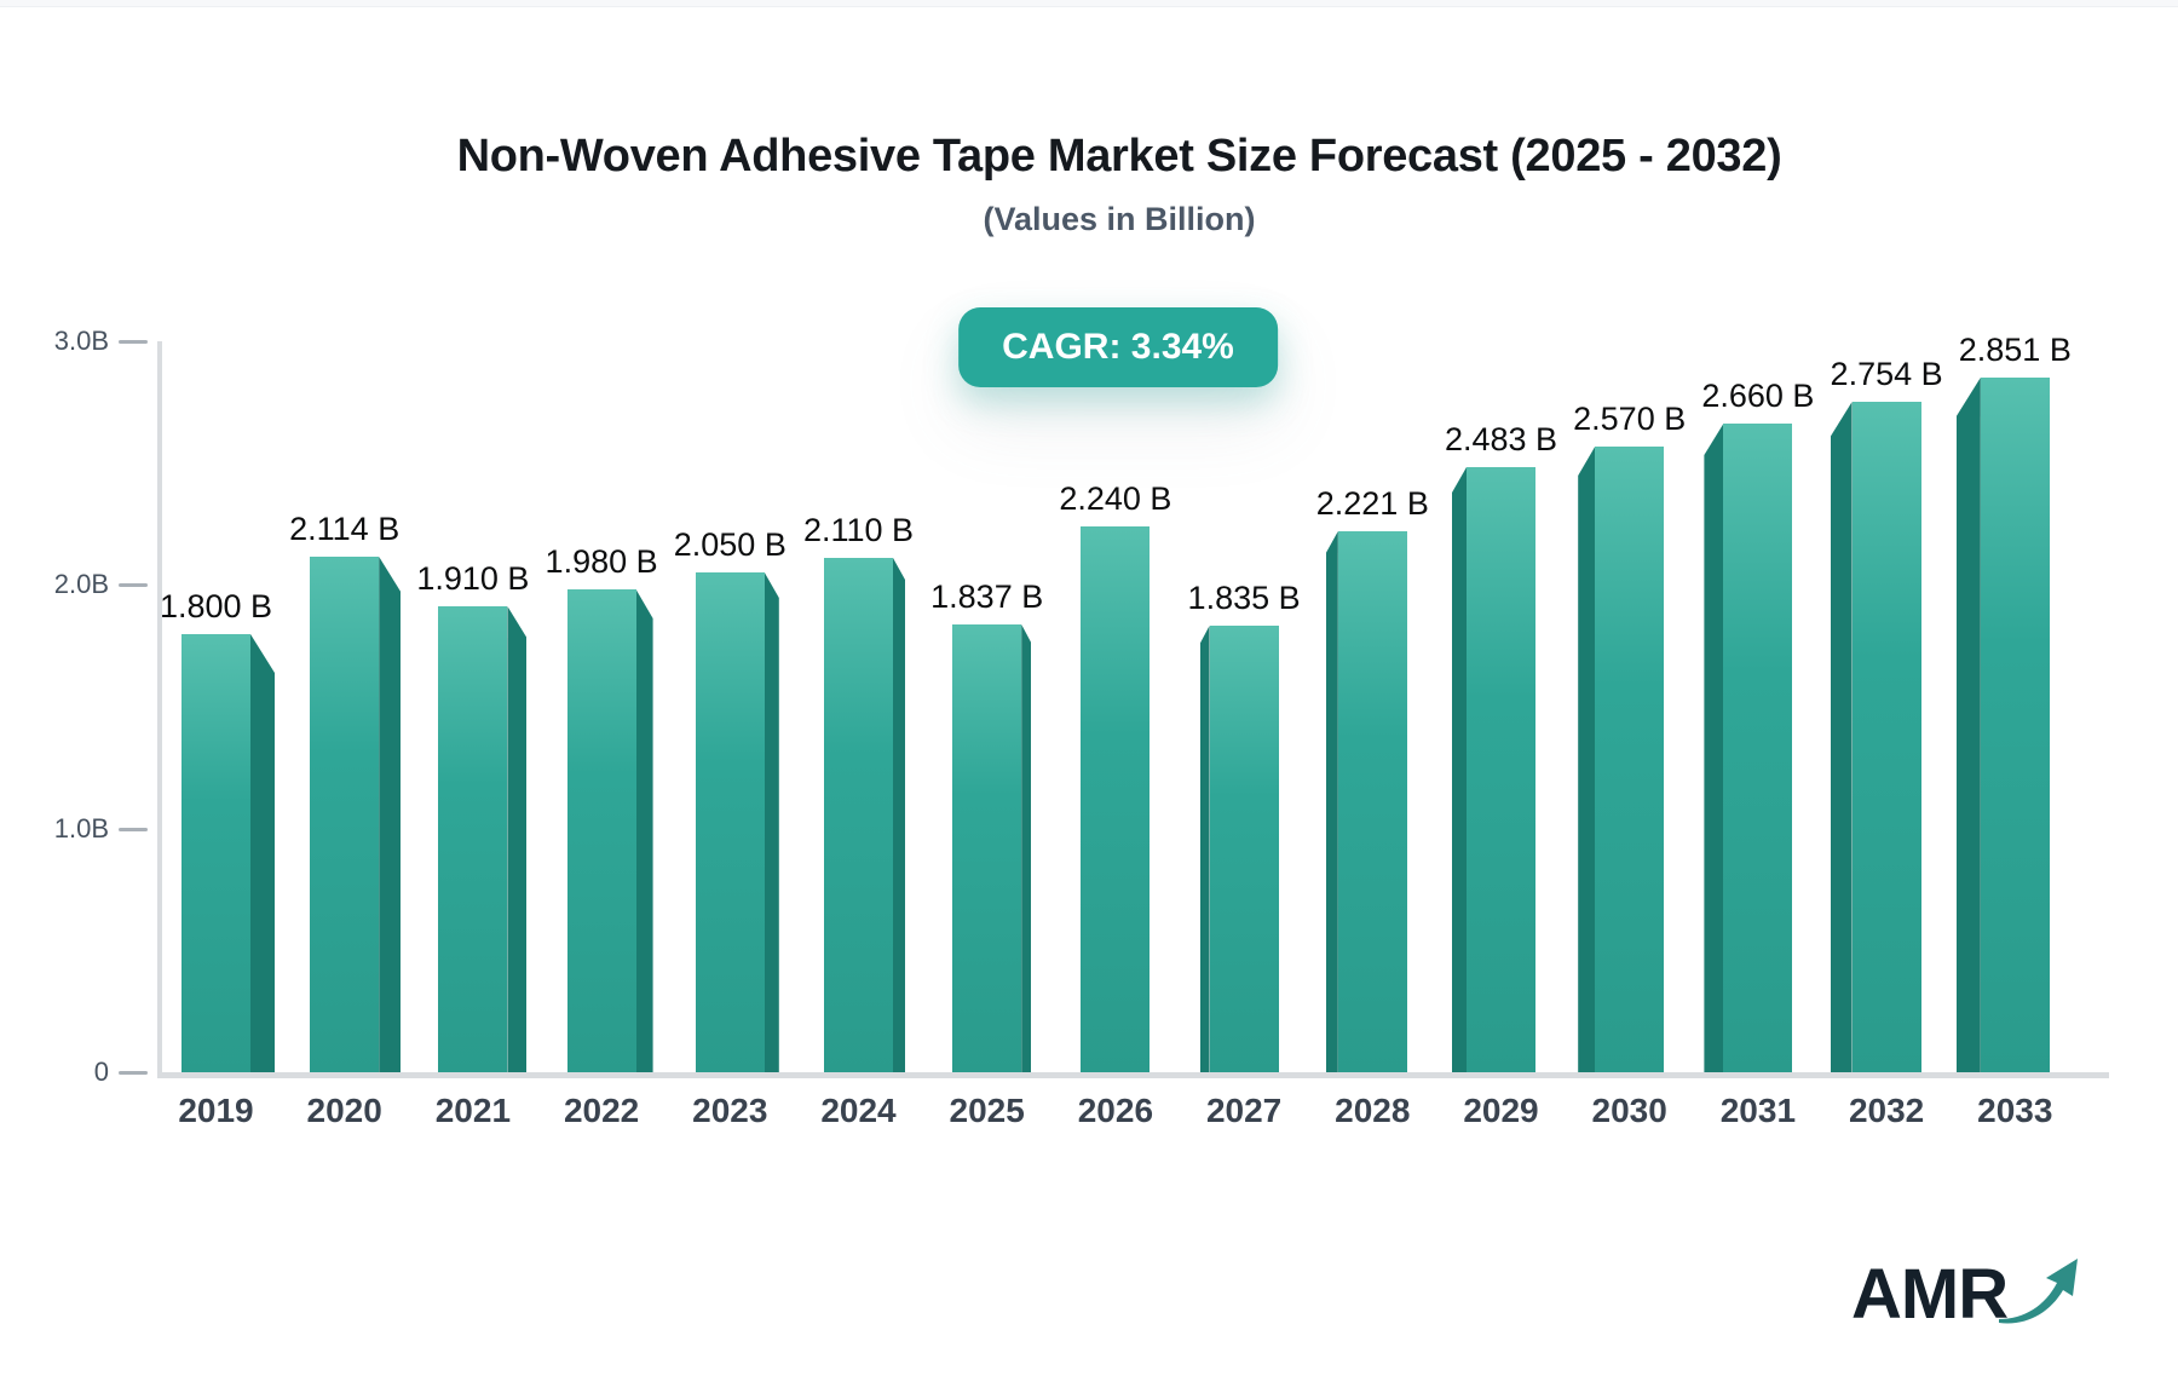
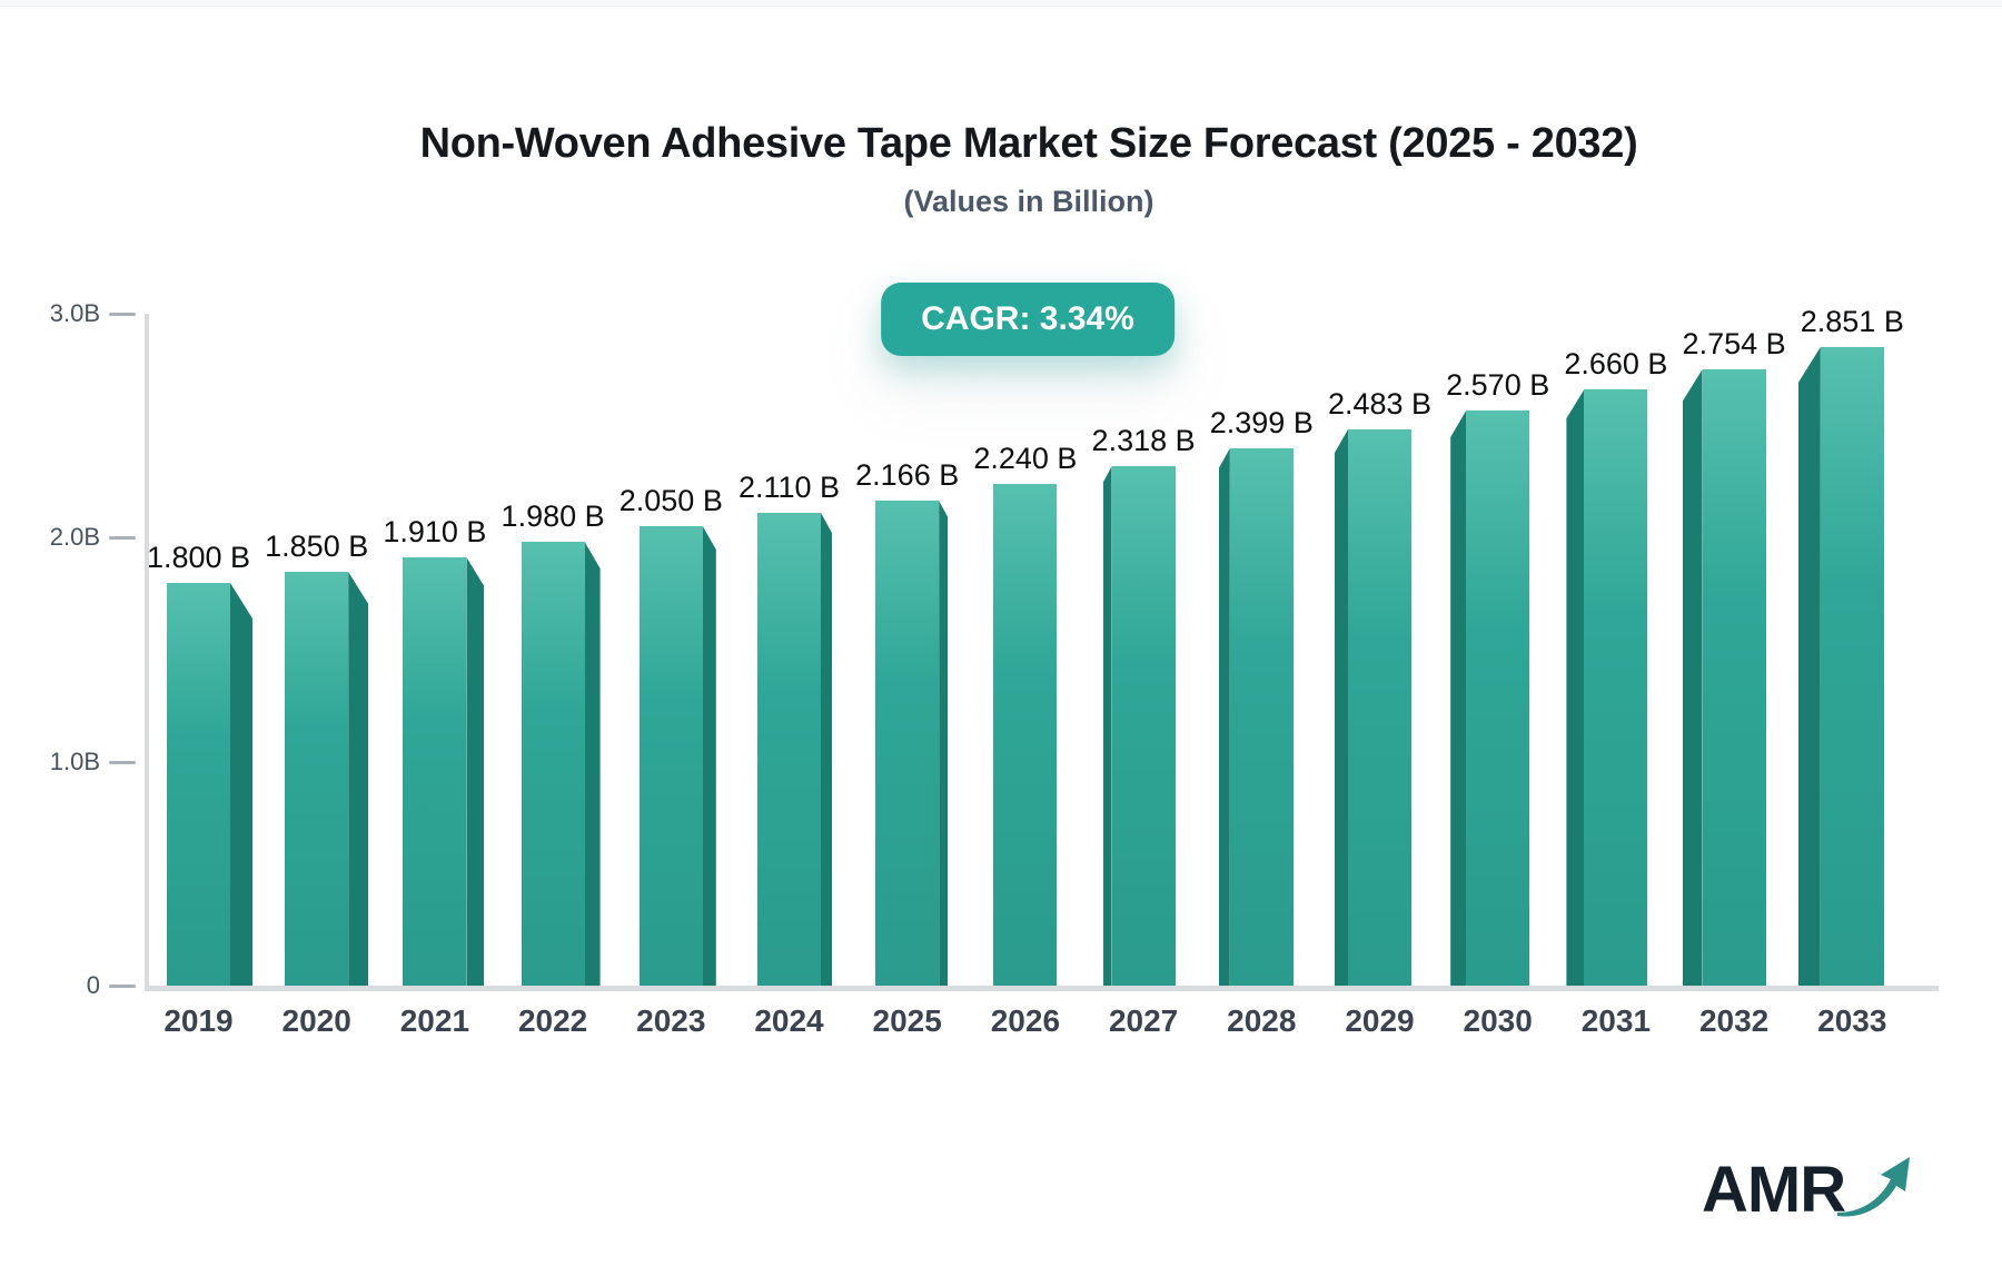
2020: 2.114 -> 1.850
2025: 1.837 -> 2.166
2027: 1.835 -> 2.318
2028: 2.221 -> 2.399
